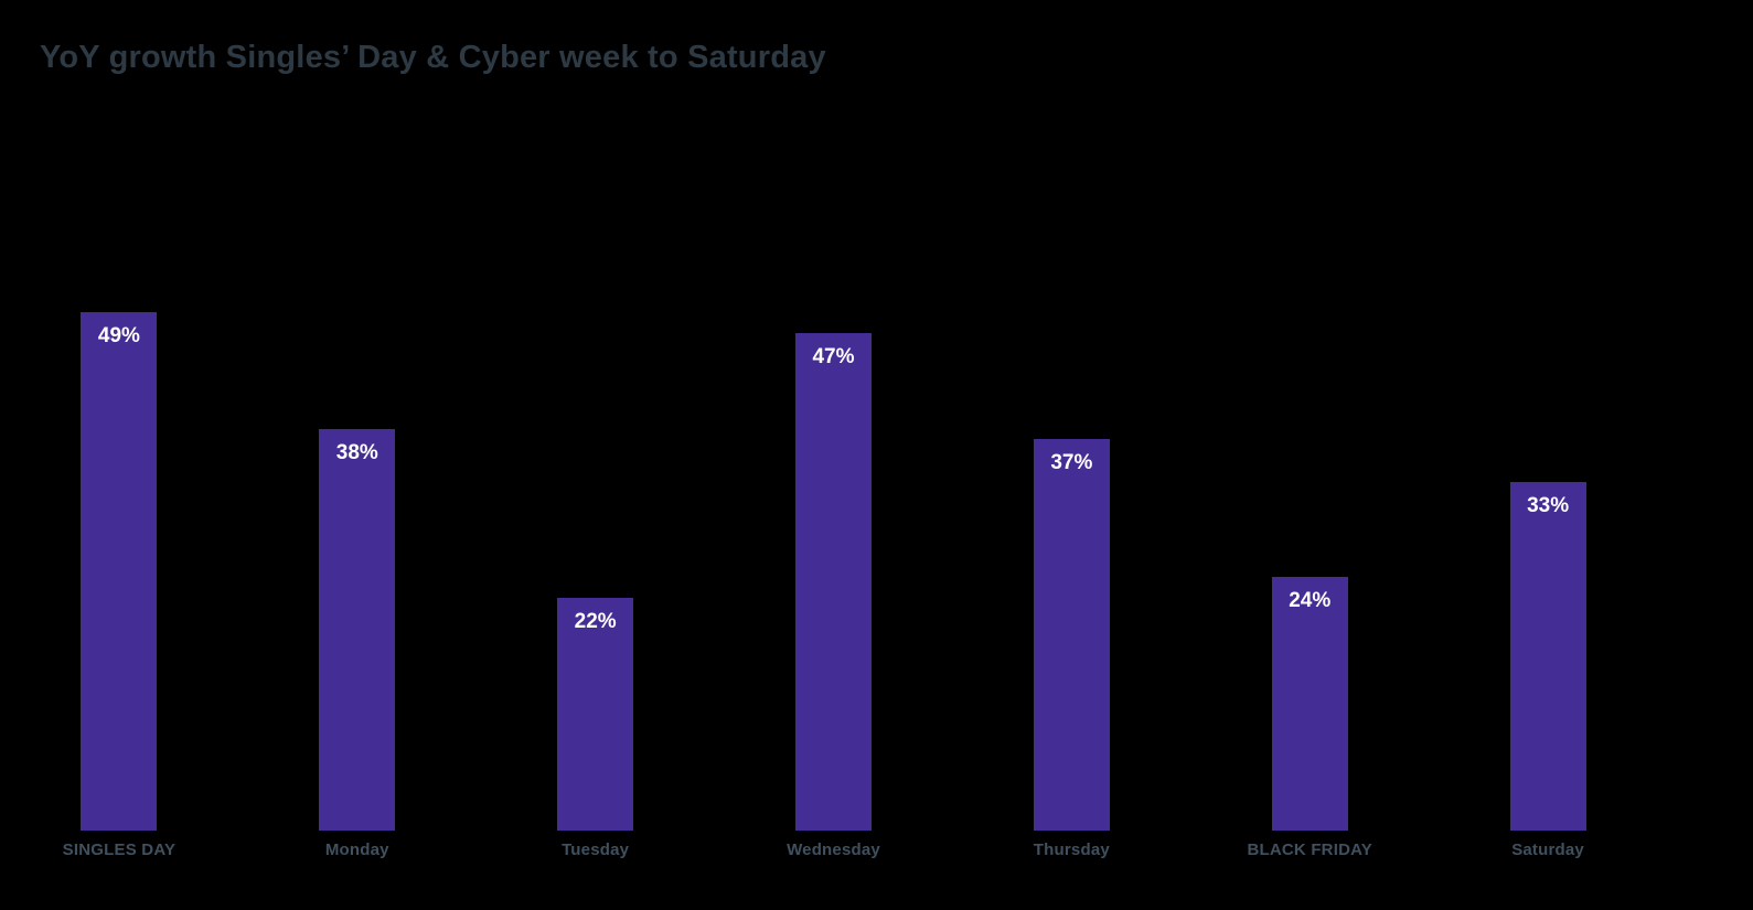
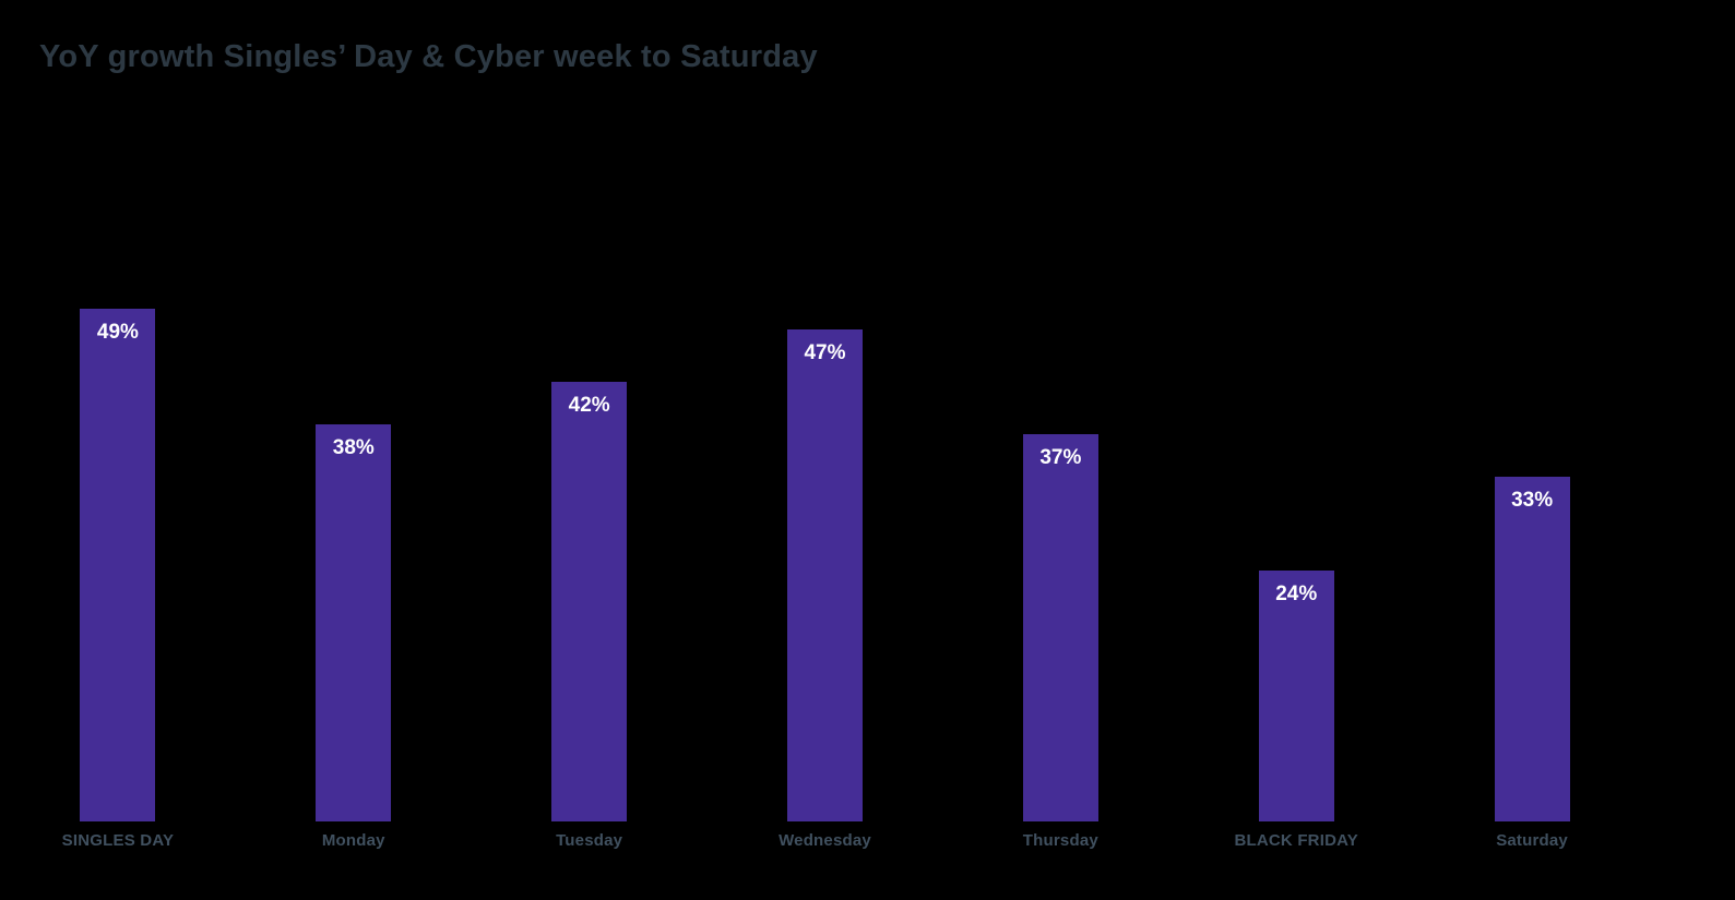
Tuesday: 22% -> 42%
